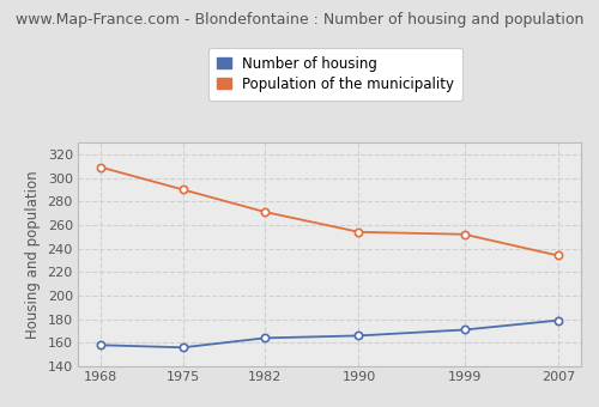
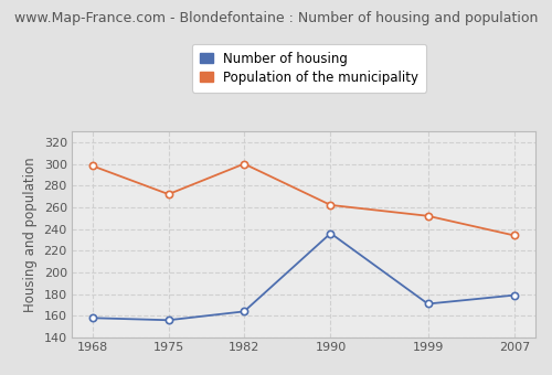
Population of the municipality/1968: 309 -> 298
Population of the municipality/1975: 290 -> 272
Population of the municipality/1982: 271 -> 300
Number of housing/1990: 166 -> 236
Population of the municipality/1990: 254 -> 262
